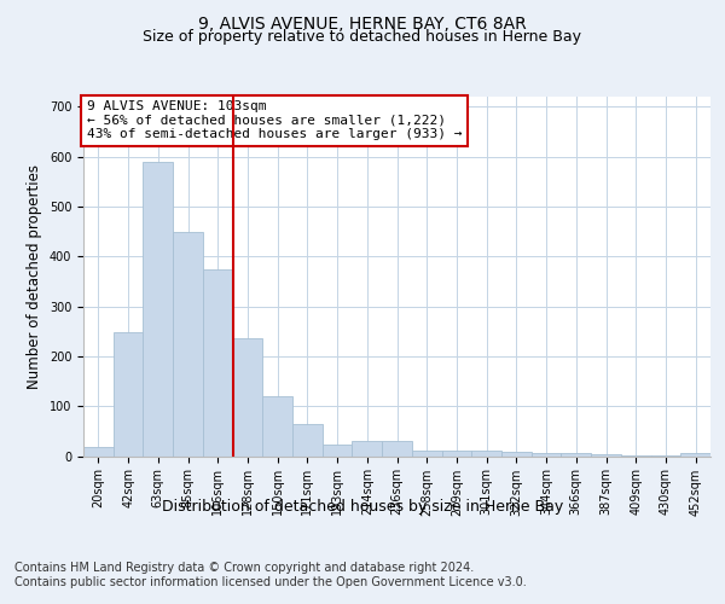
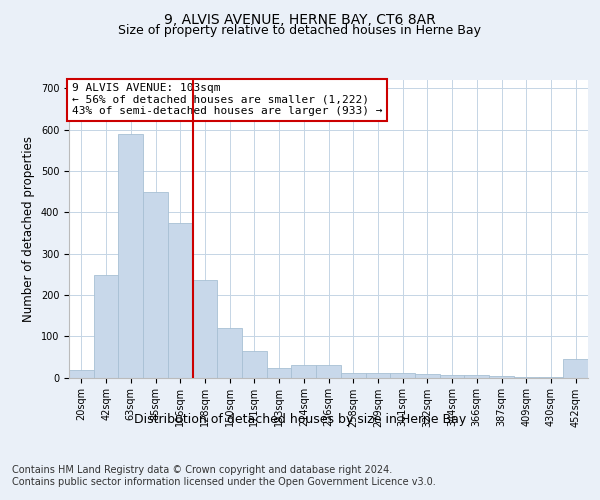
452sqm: 5 -> 45
